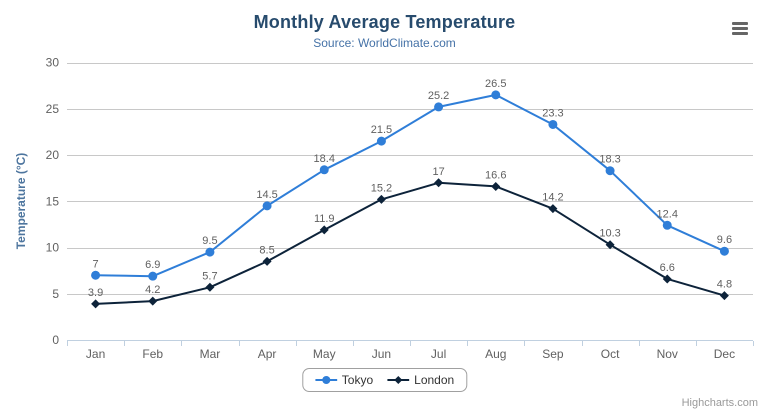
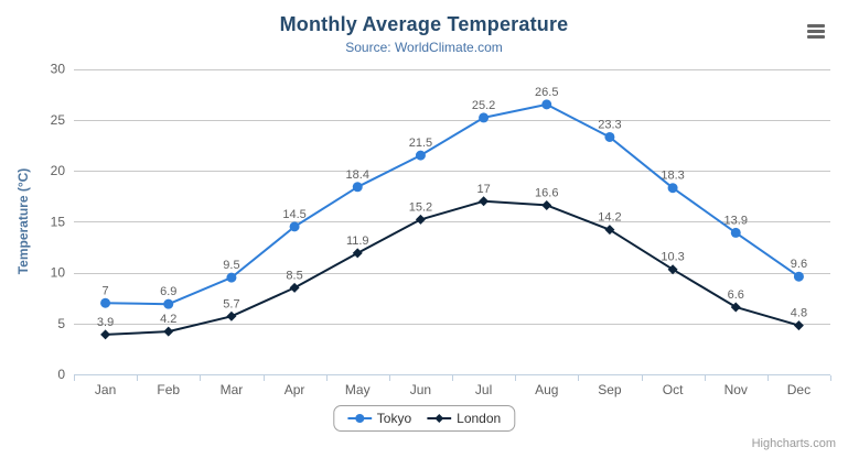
Tokyo/Nov: 12.4 -> 13.9
